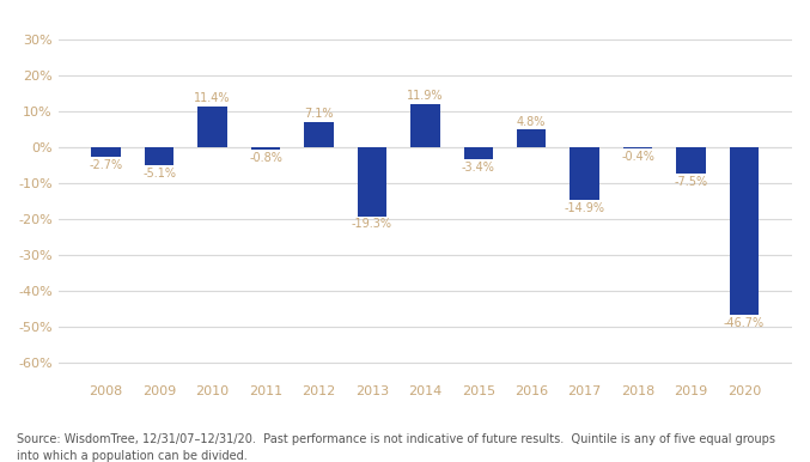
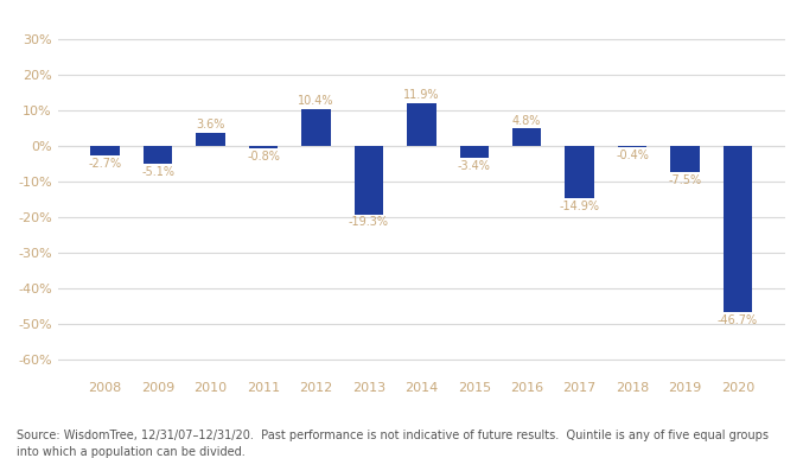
2010: 11.4% -> 3.6%
2012: 7.1% -> 10.4%
